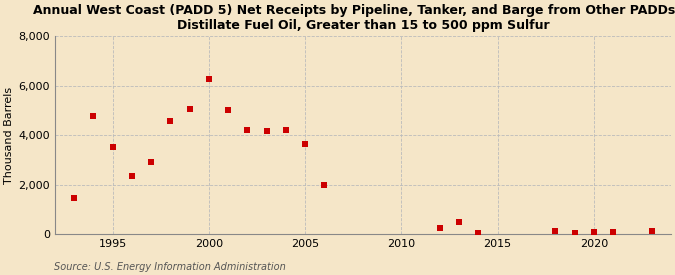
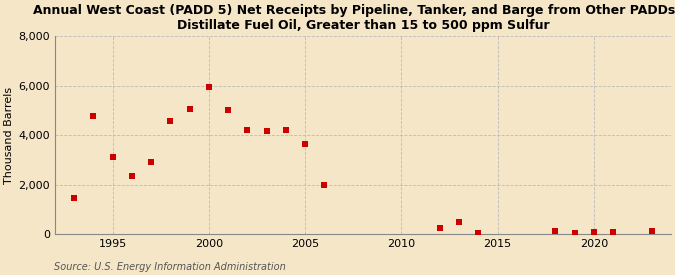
1995: 3,500 -> 3,100
2000: 6,250 -> 5,950
